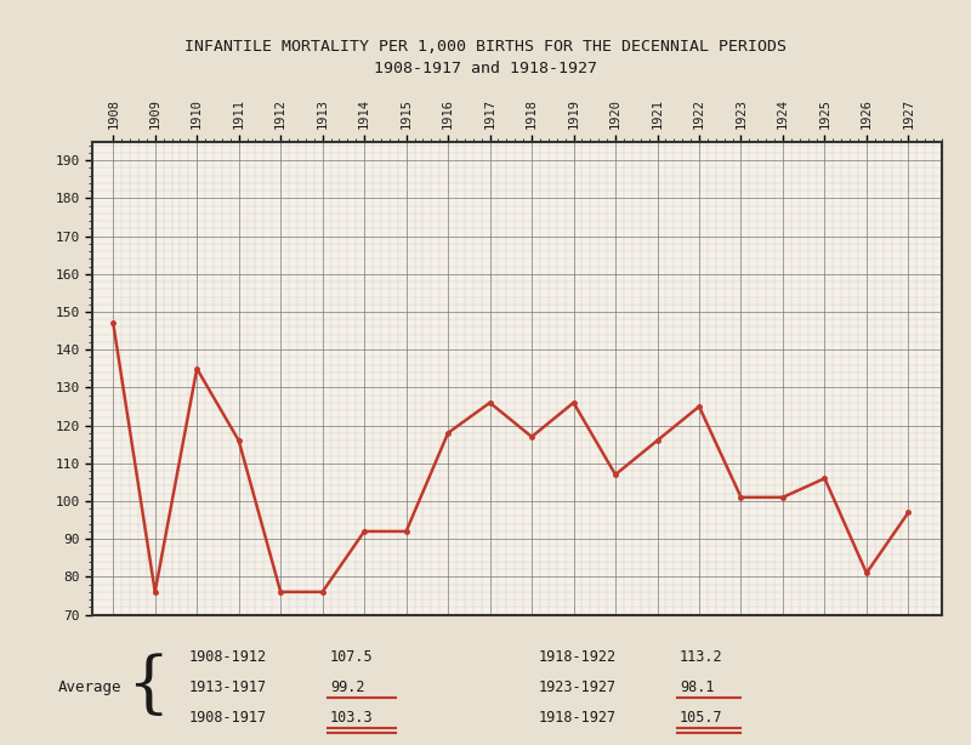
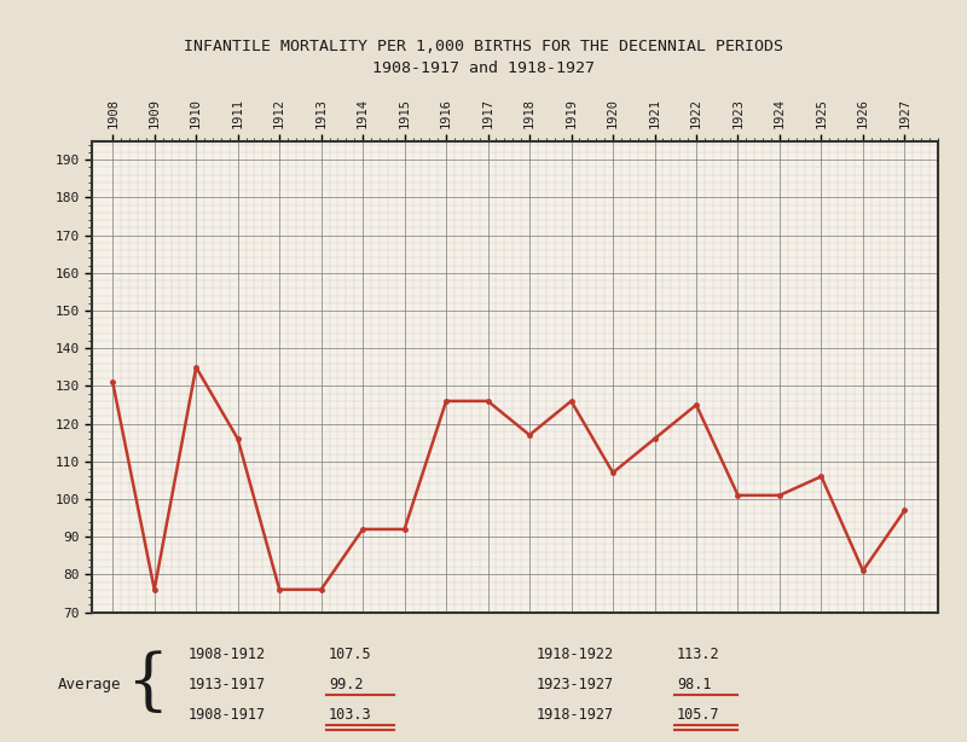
1908: 147 -> 131
1916: 118 -> 126
